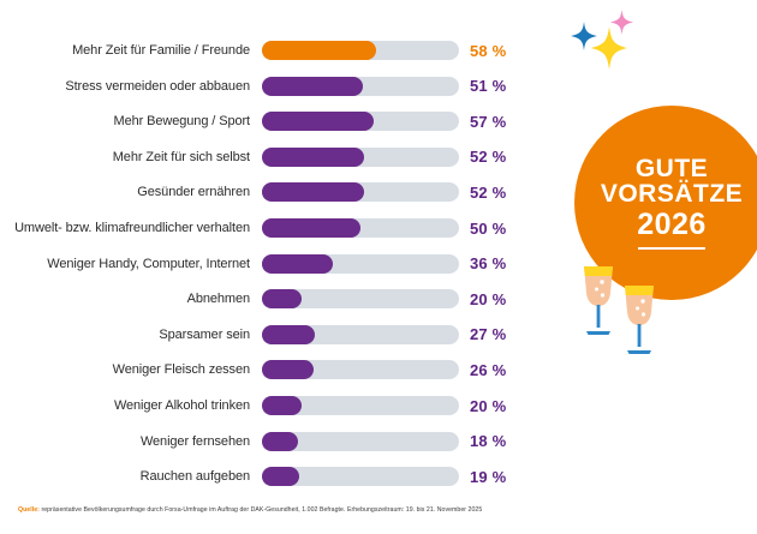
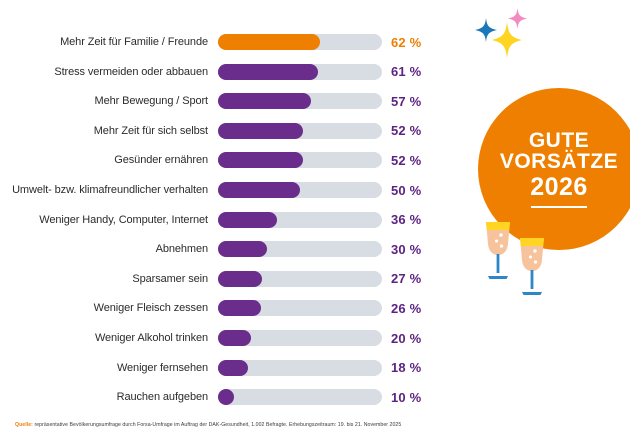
Mehr Zeit für Familie / Freunde: 58 -> 62
Stress vermeiden oder abbauen: 51 -> 61
Abnehmen: 20 -> 30
Rauchen aufgeben: 19 -> 10
